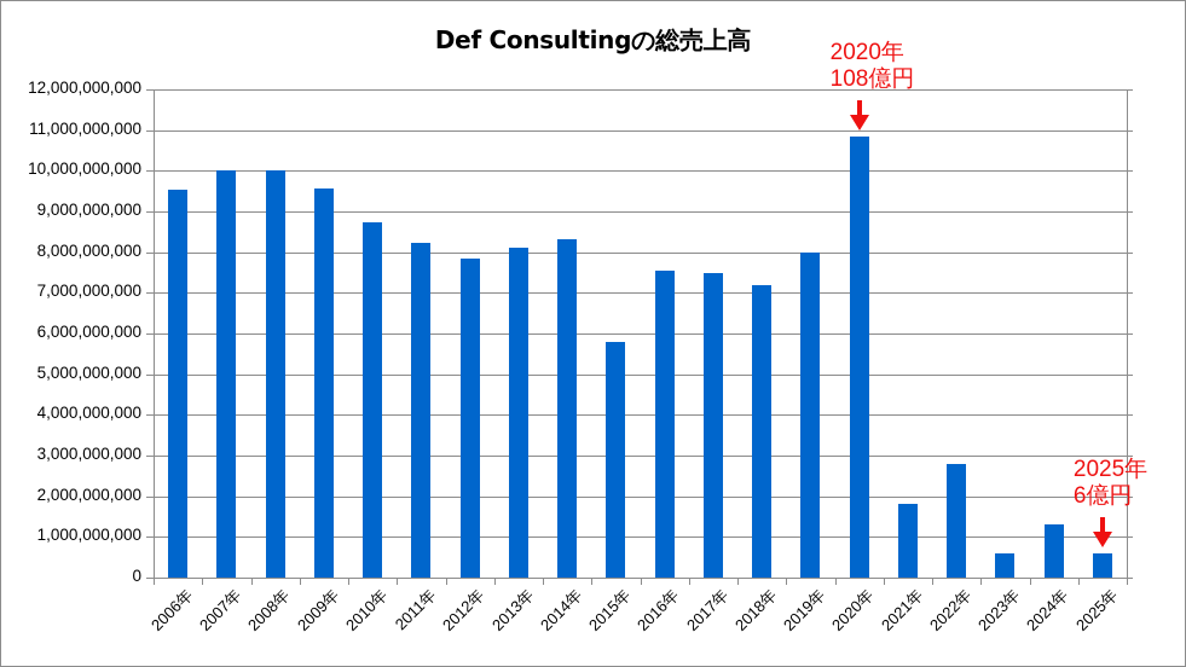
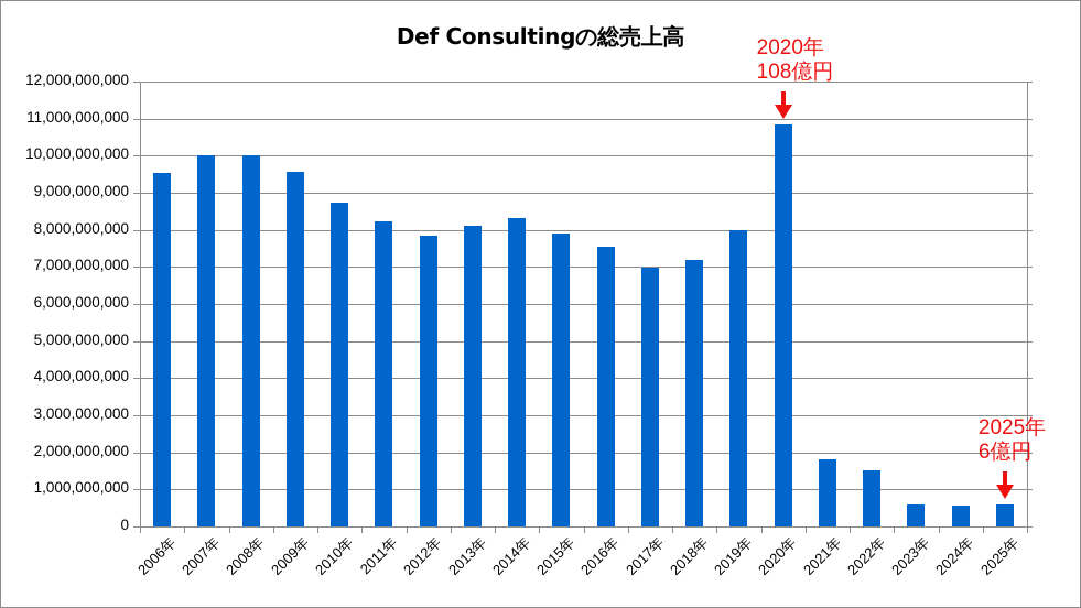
2015年: 5800000000 -> 7900000000
2017年: 7500000000 -> 7000000000
2022年: 2800000000 -> 1500000000
2024年: 1300000000 -> 600000000
